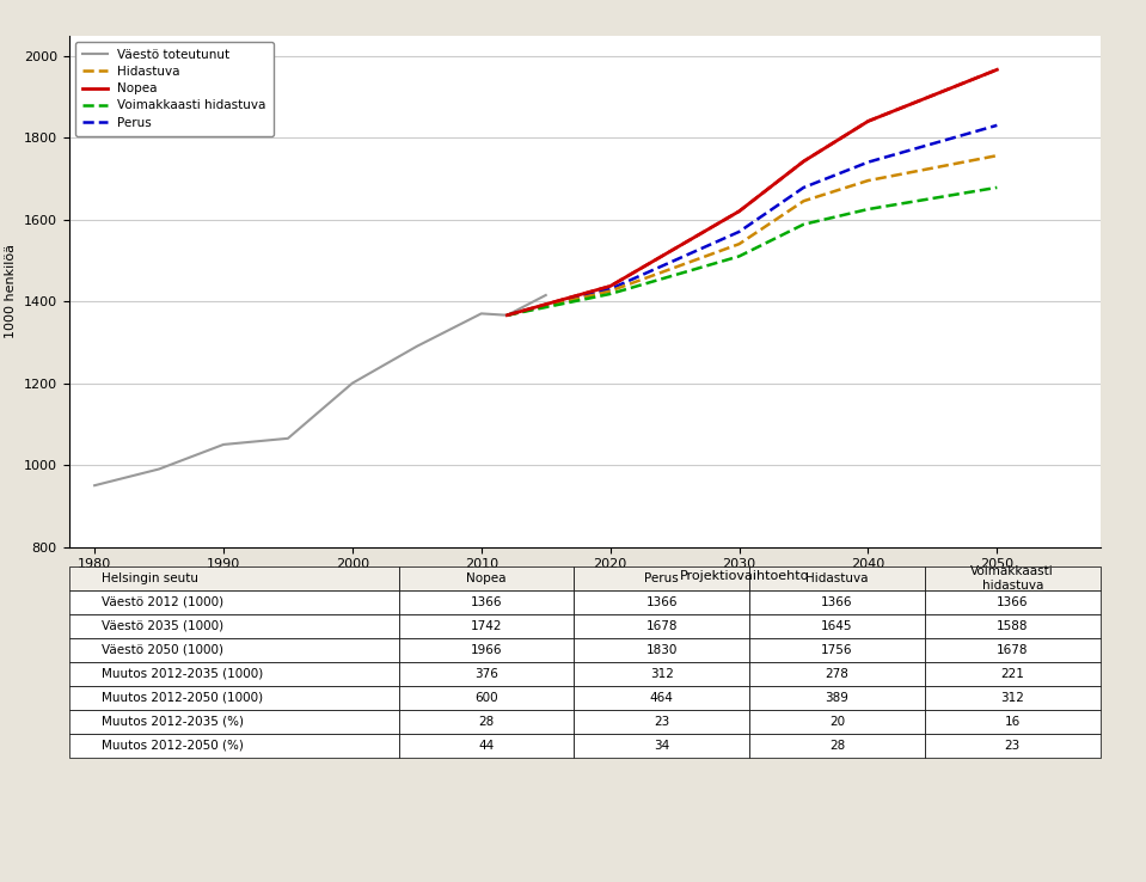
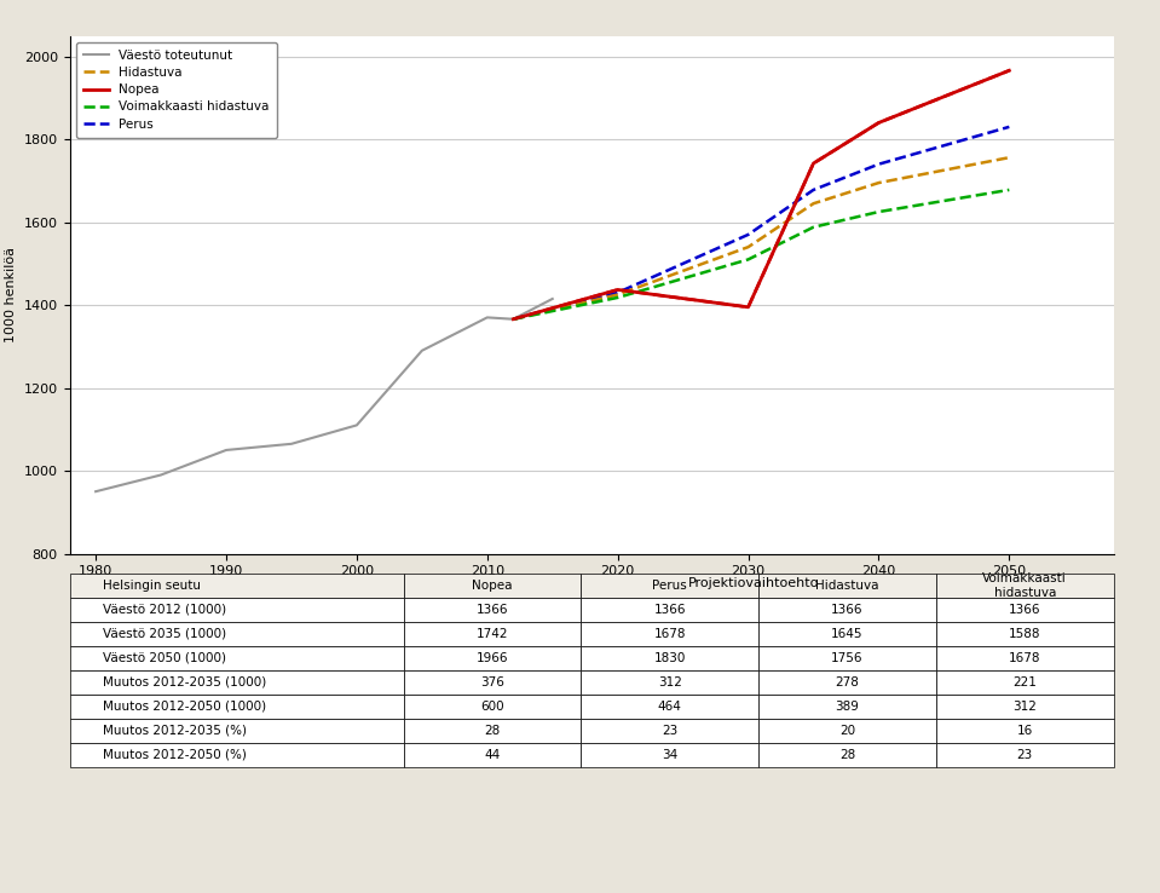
Väestö toteutunut/2000: 1200 -> 1110
Nopea/2030: 1620 -> 1395
